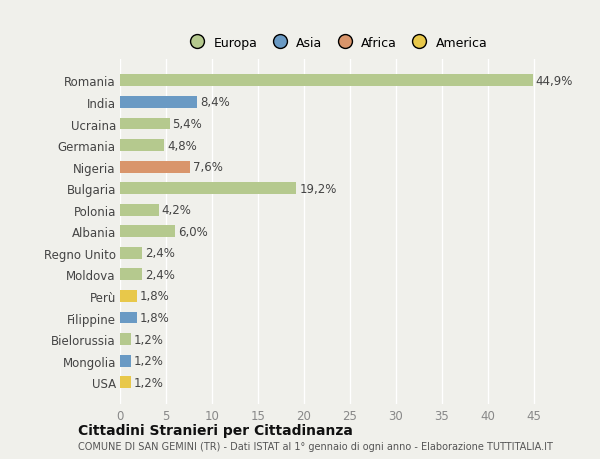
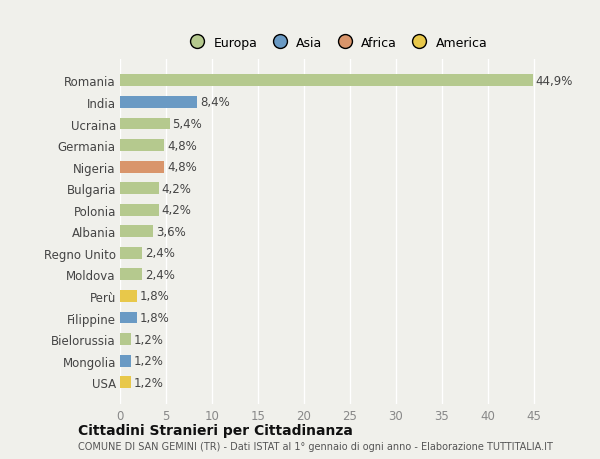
Nigeria: 7,6% -> 4,8%
Bulgaria: 19,2% -> 4,2%
Albania: 6,0% -> 3,6%
